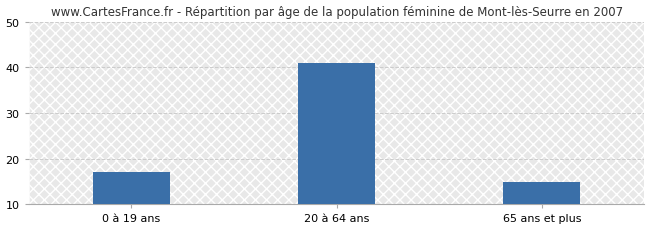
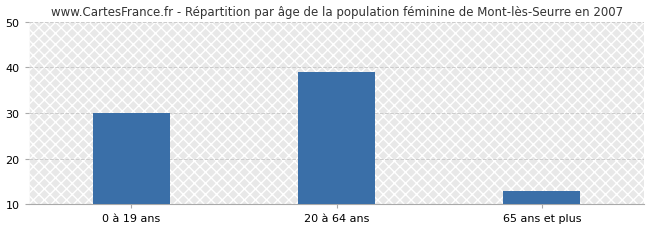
0 à 19 ans: 17 -> 30
20 à 64 ans: 41 -> 39
65 ans et plus: 15 -> 13
